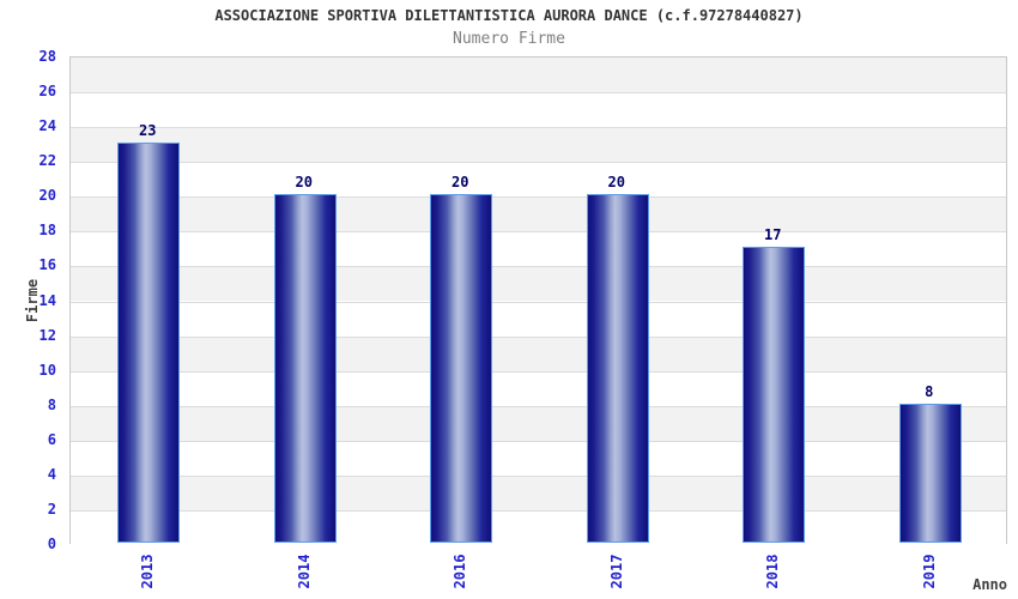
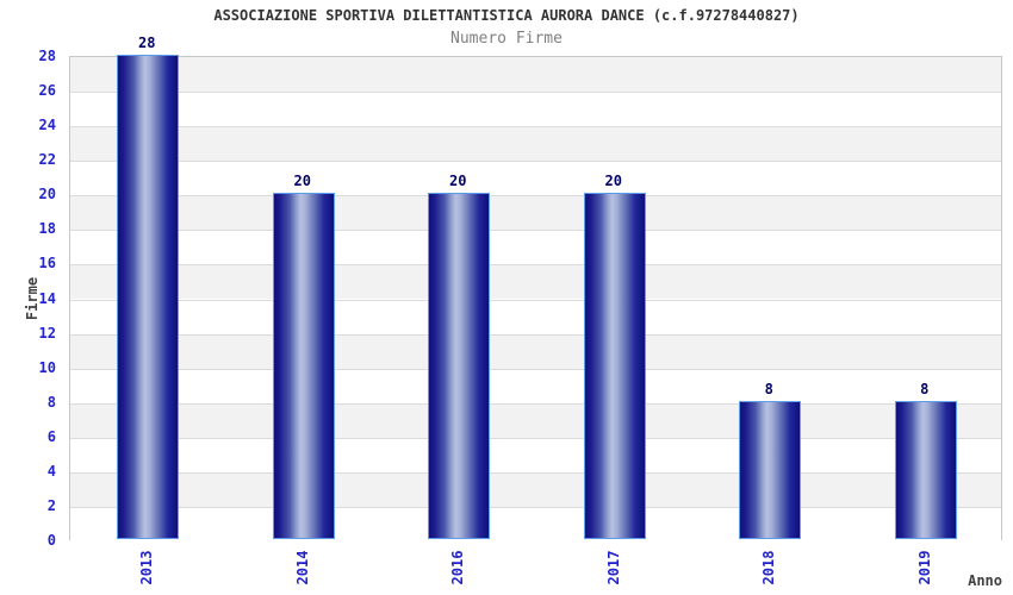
2013: 23 -> 28
2018: 17 -> 8
